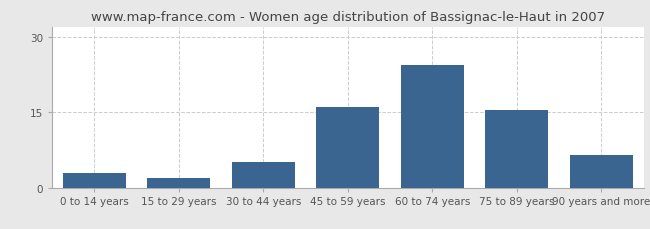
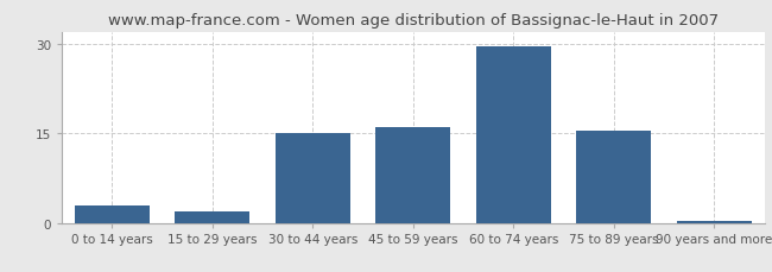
30 to 44 years: 5.0 -> 15.0
60 to 74 years: 24.4 -> 29.5
90 years and more: 6.4 -> 0.3
